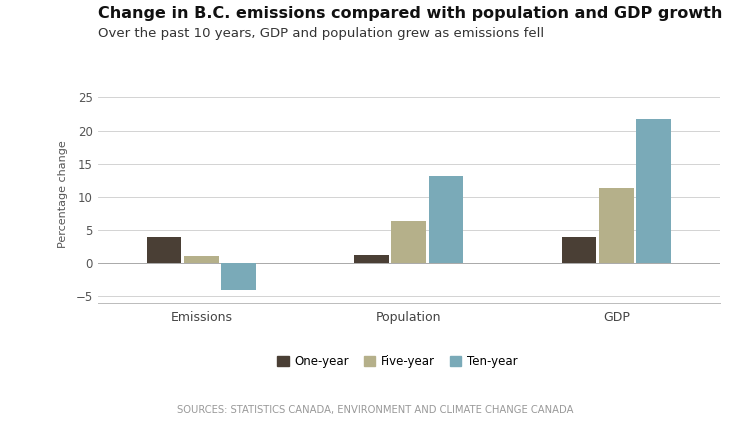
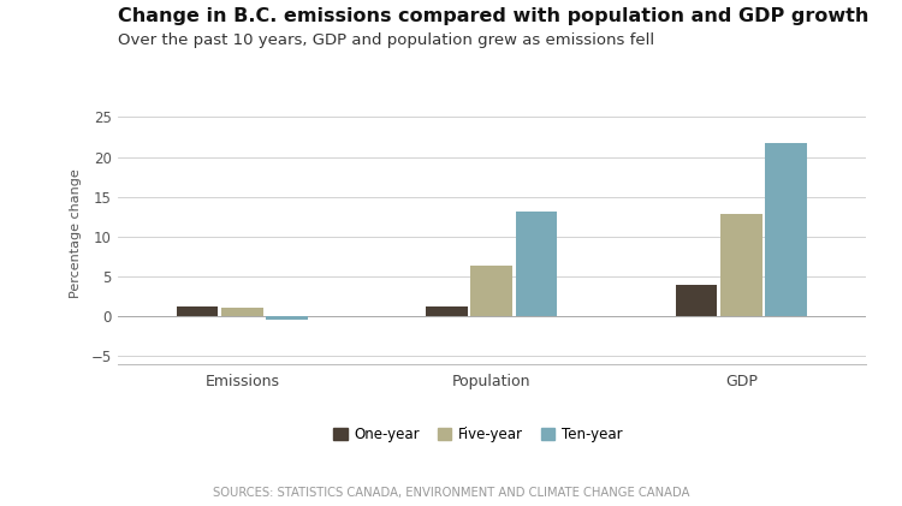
One-year/Emissions: 4.0 -> 1.2
Ten-year/Emissions: -4.0 -> -0.4
Five-year/GDP: 11.4 -> 12.9
